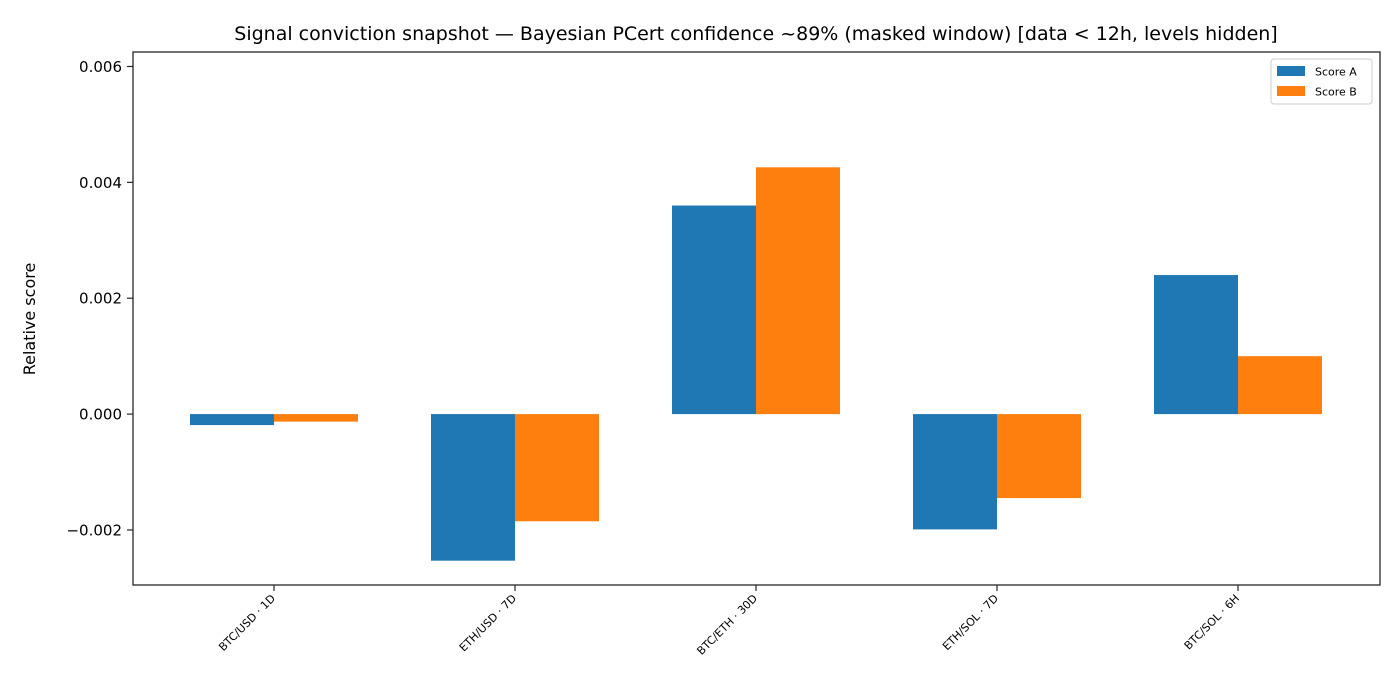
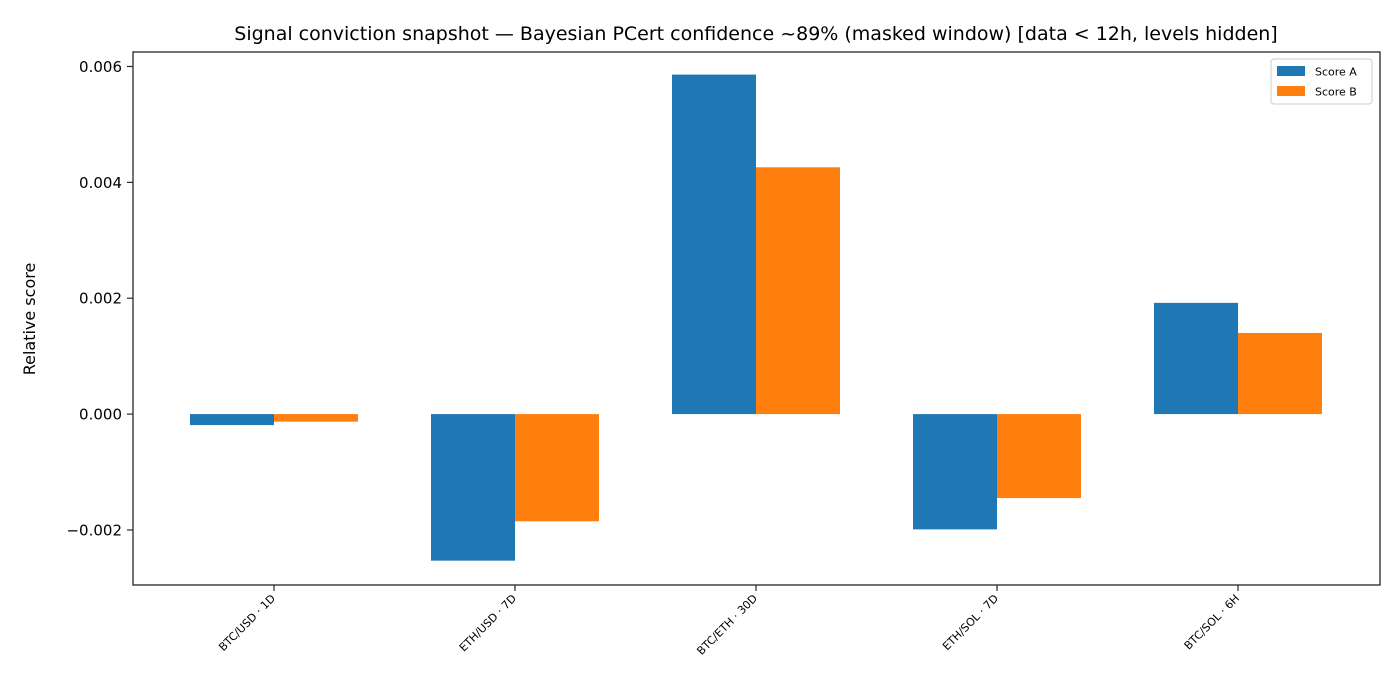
Score A/BTC/ETH · 30D: 0.0036 -> 0.0059
Score A/BTC/SOL · 6H: 0.0024 -> 0.0019
Score B/BTC/SOL · 6H: 0.0010 -> 0.0014
